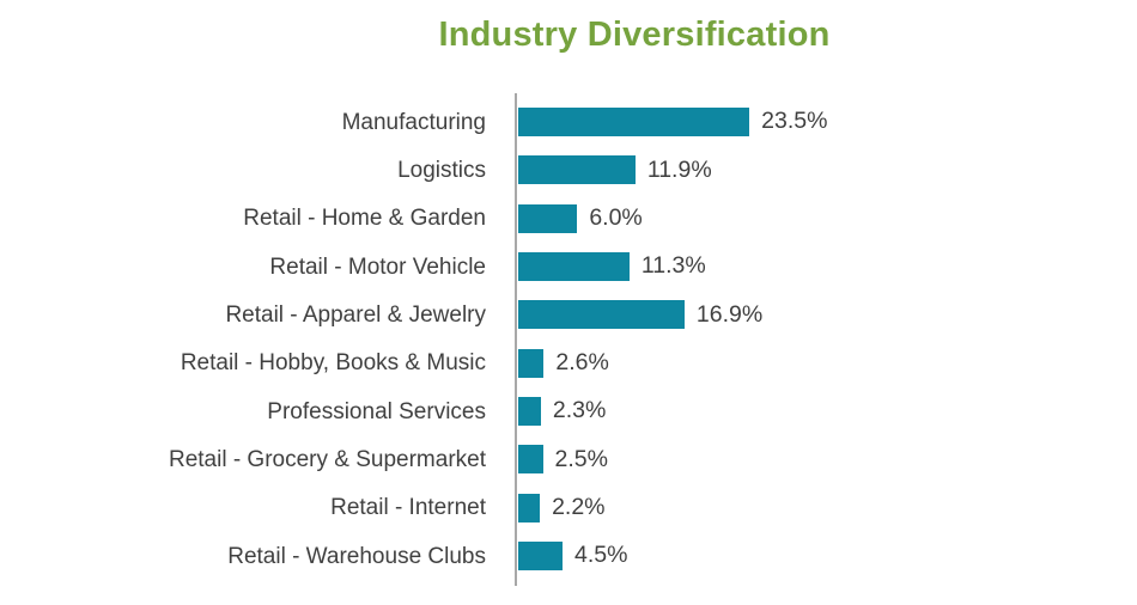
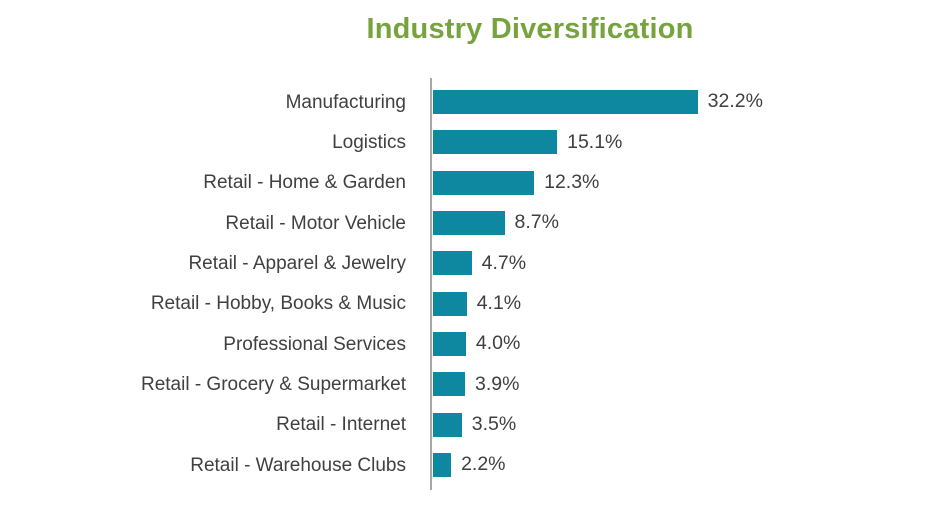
Manufacturing: 23.5% -> 32.2%
Logistics: 11.9% -> 15.1%
Retail - Home & Garden: 6.0% -> 12.3%
Retail - Motor Vehicle: 11.3% -> 8.7%
Retail - Apparel & Jewelry: 16.9% -> 4.7%
Retail - Hobby, Books & Music: 2.6% -> 4.1%
Professional Services: 2.3% -> 4.0%
Retail - Grocery & Supermarket: 2.5% -> 3.9%
Retail - Internet: 2.2% -> 3.5%
Retail - Warehouse Clubs: 4.5% -> 2.2%
